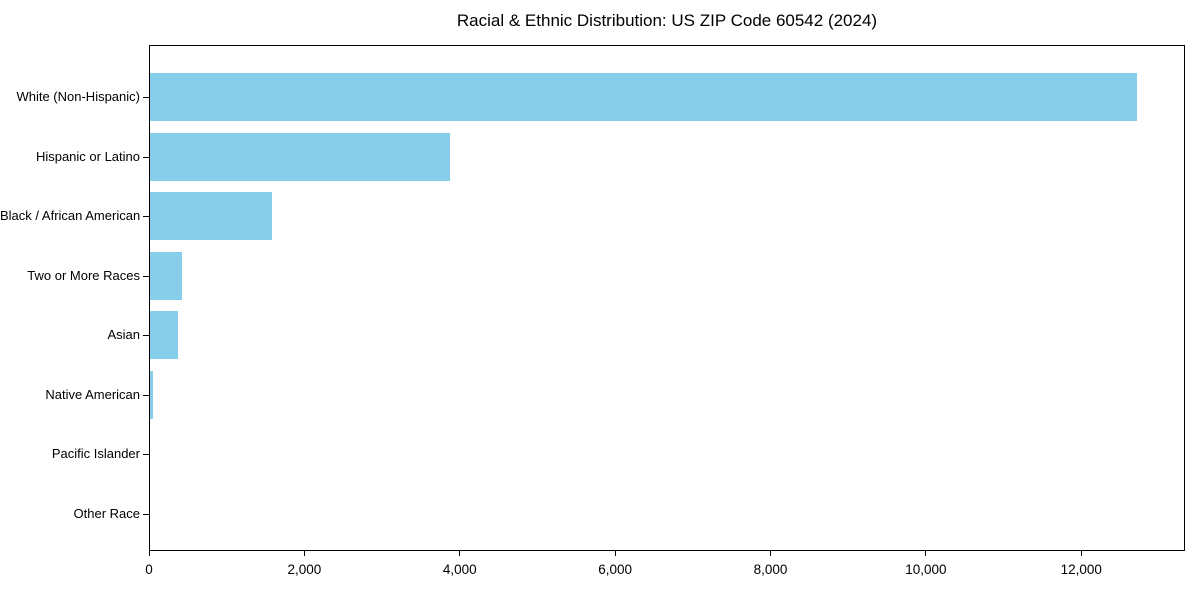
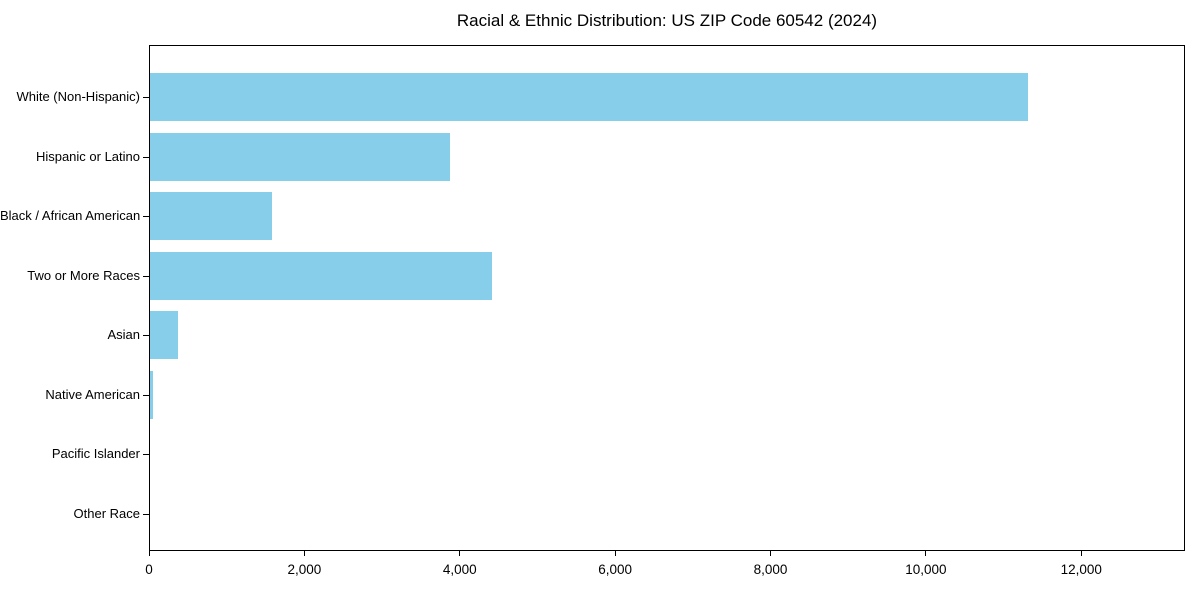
White (Non-Hispanic): 12700 -> 11300
Two or More Races: 400 -> 4400
